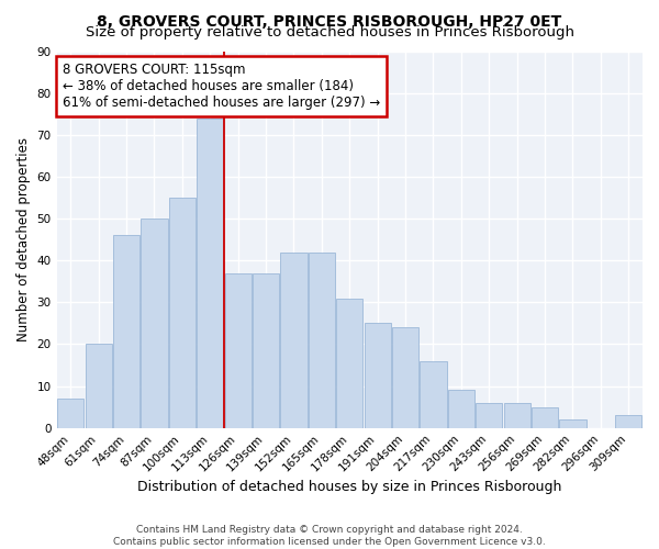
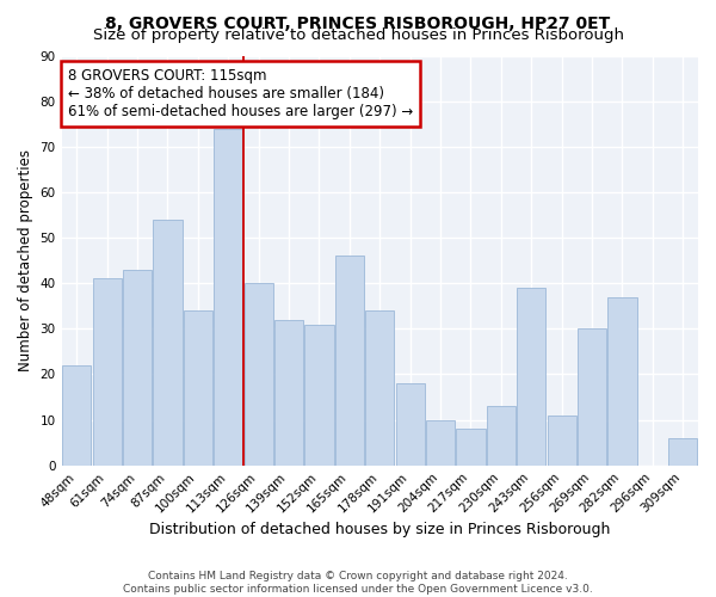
48sqm: 7 -> 22
61sqm: 20 -> 41
74sqm: 46 -> 43
87sqm: 50 -> 54
100sqm: 55 -> 34
126sqm: 37 -> 40
139sqm: 37 -> 32
152sqm: 42 -> 31
165sqm: 42 -> 46
178sqm: 31 -> 34
191sqm: 25 -> 18
204sqm: 24 -> 10
217sqm: 16 -> 8
230sqm: 9 -> 13
243sqm: 6 -> 39
256sqm: 6 -> 11
269sqm: 5 -> 30
282sqm: 2 -> 37
309sqm: 3 -> 6
